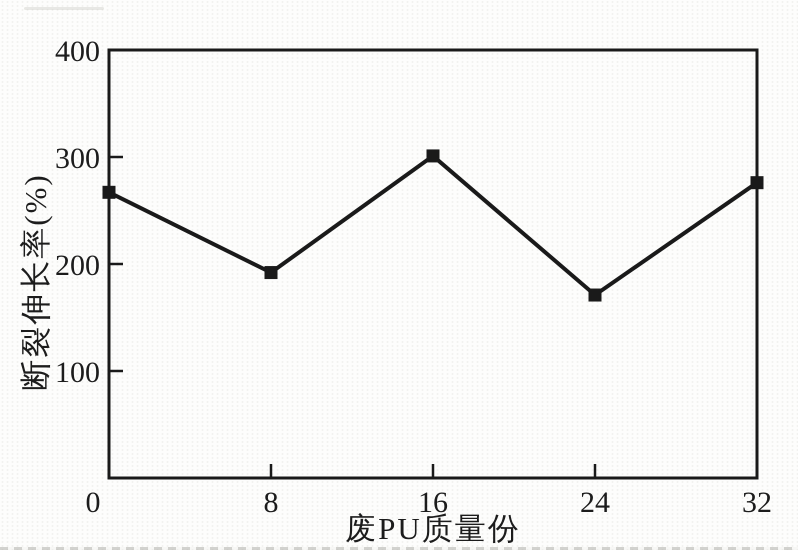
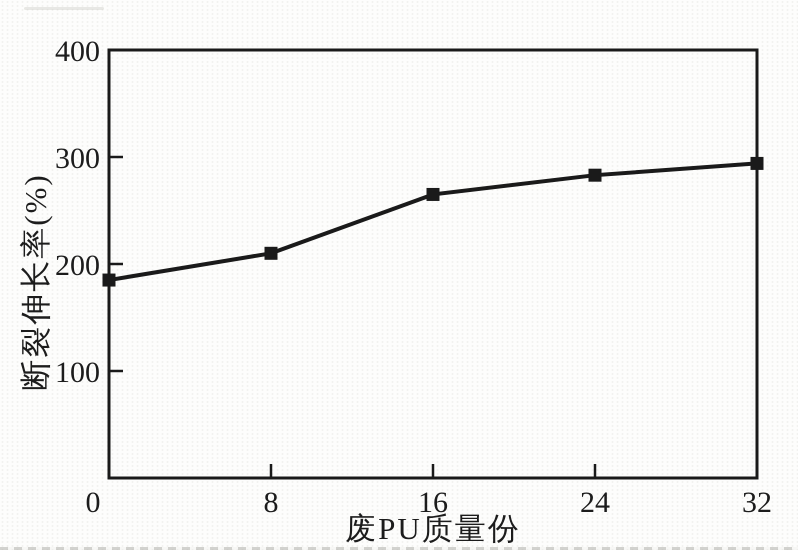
0: 267 -> 185
8: 192 -> 210
16: 301 -> 265
24: 171 -> 283
32: 276 -> 294
